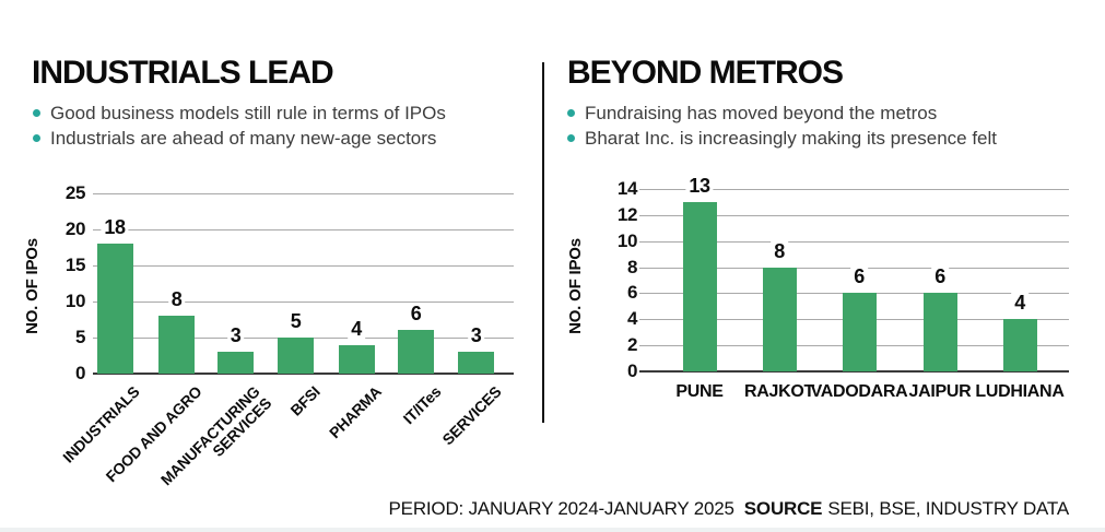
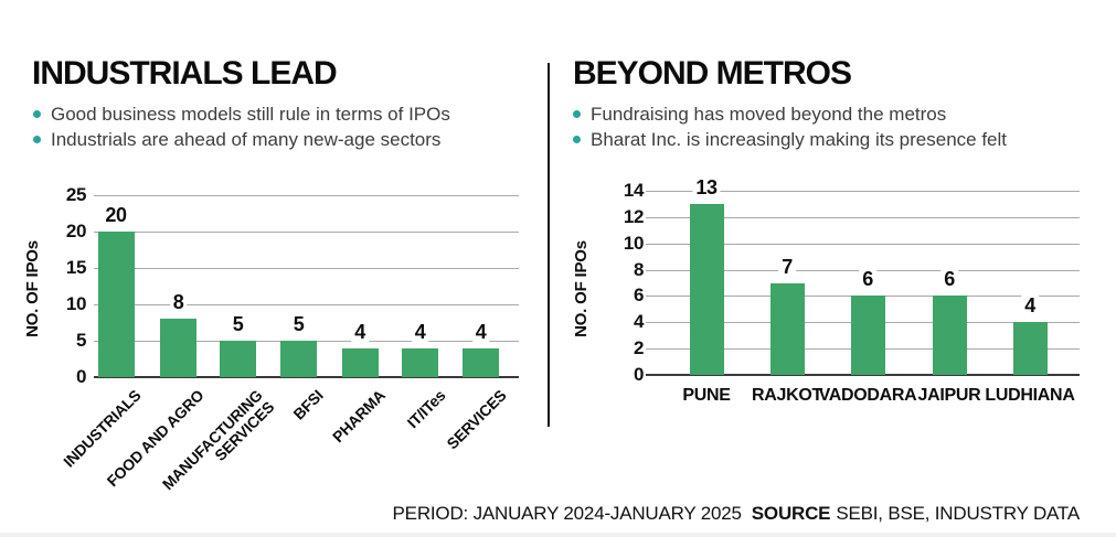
INDUSTRIALS LEAD/INDUSTRIALS: 18 -> 20
INDUSTRIALS LEAD/MANUFACTURING SERVICES: 3 -> 5
INDUSTRIALS LEAD/IT/ITes: 6 -> 4
INDUSTRIALS LEAD/SERVICES: 3 -> 4
BEYOND METROS/RAJKOT: 8 -> 7
